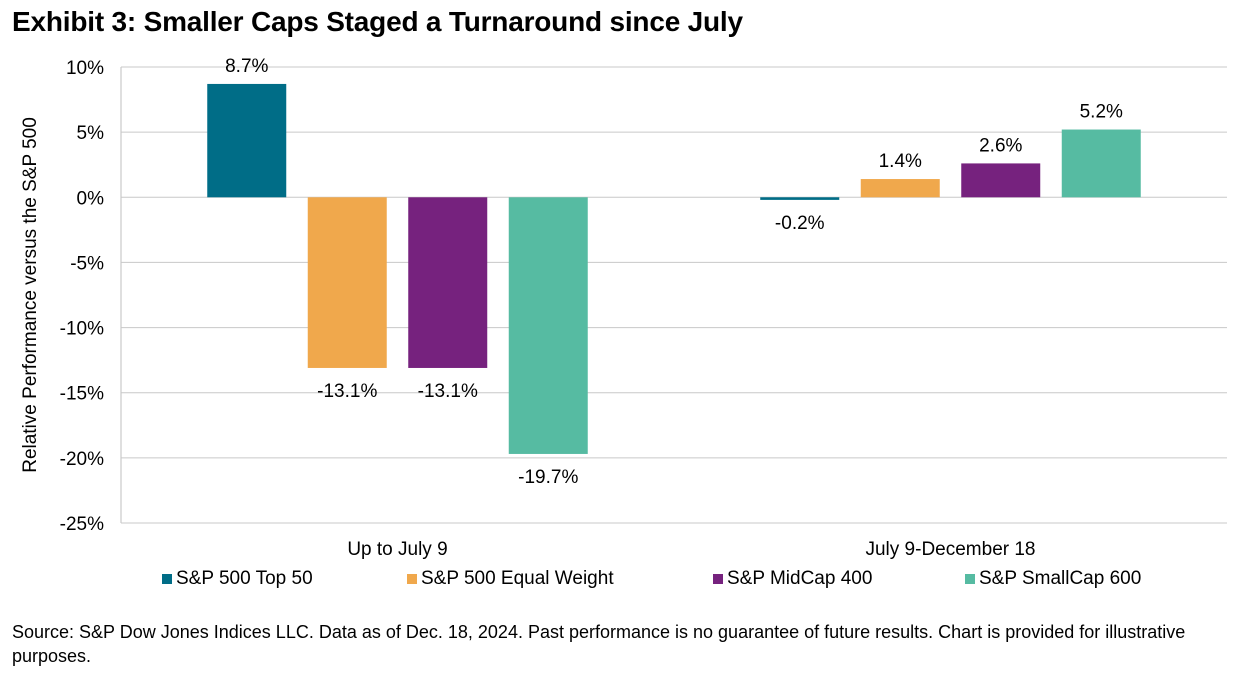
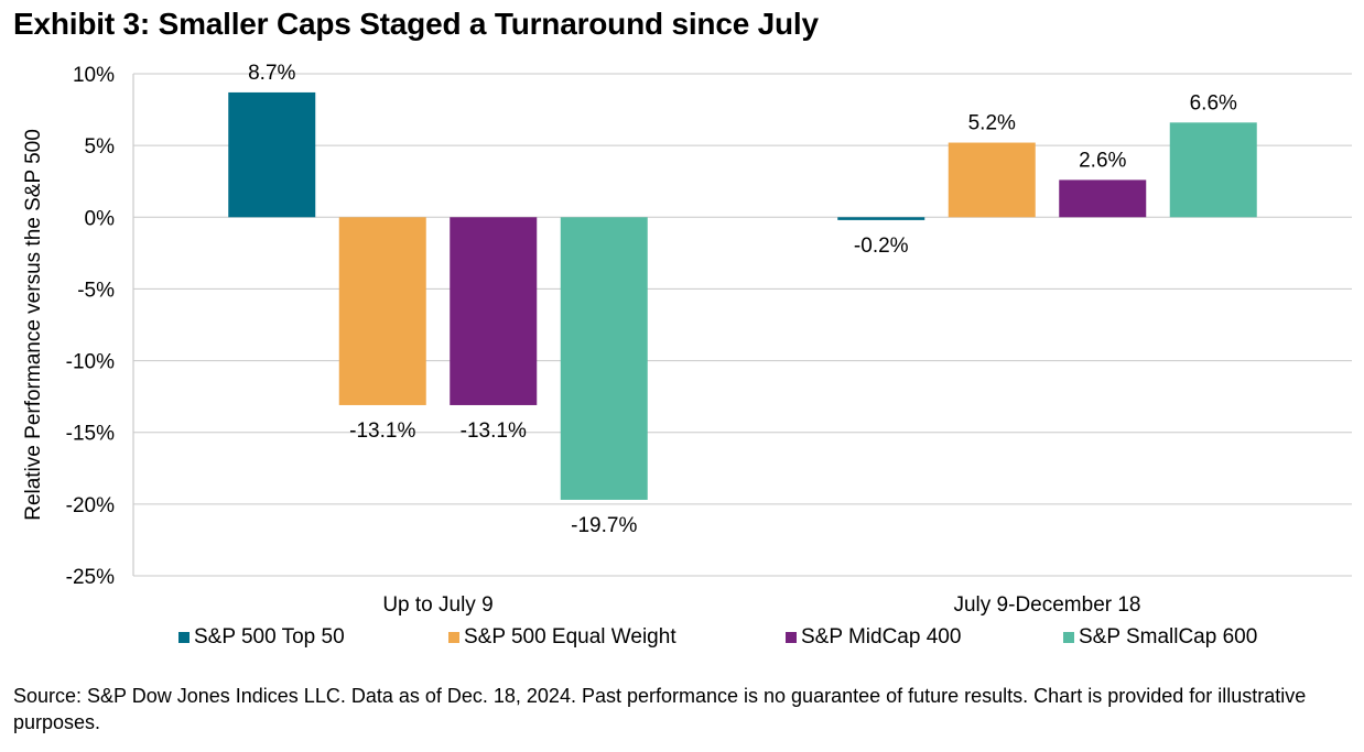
S&P 500 Equal Weight/July 9-December 18: 1.4% -> 5.2%
S&P SmallCap 600/July 9-December 18: 5.2% -> 6.6%
